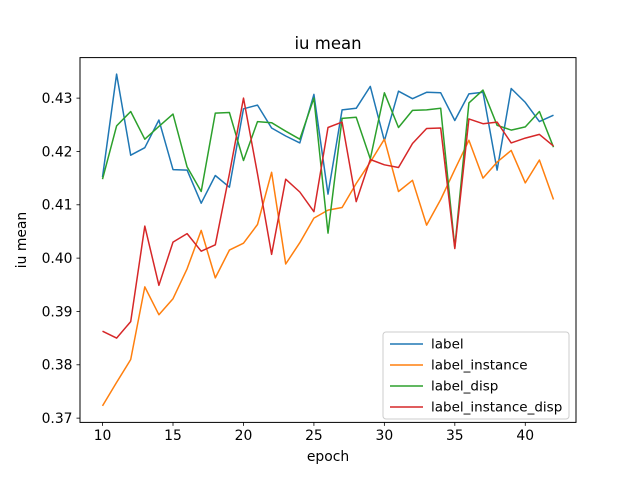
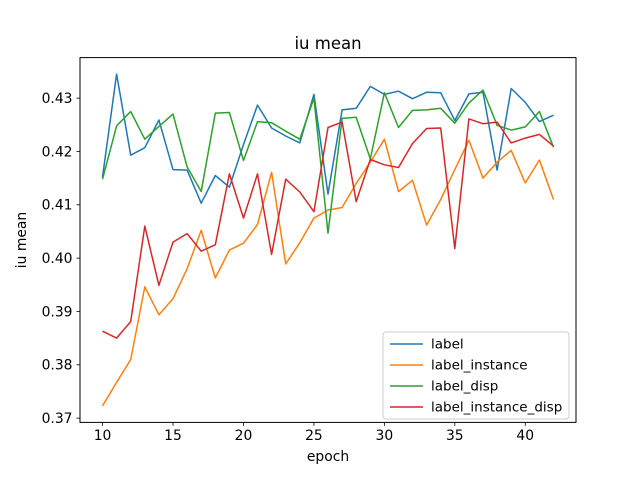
label/20: 0.428 -> 0.421
label_instance_disp/20: 0.430 -> 0.407
label/30: 0.422 -> 0.431
label_disp/35: 0.402 -> 0.425
